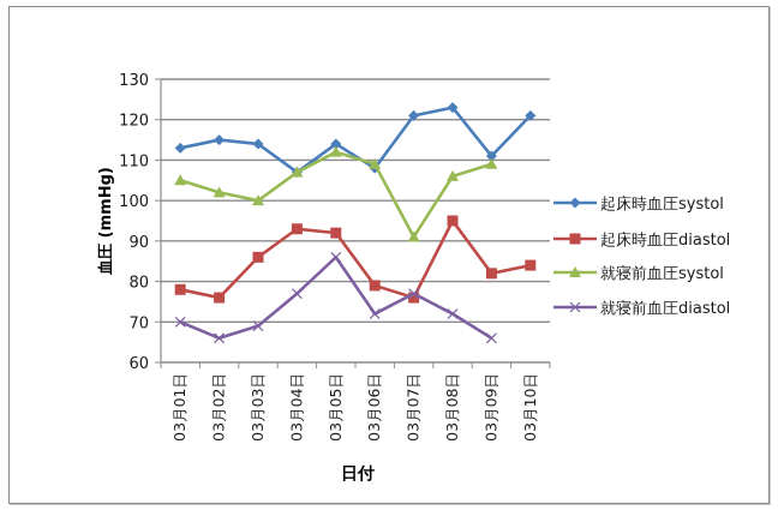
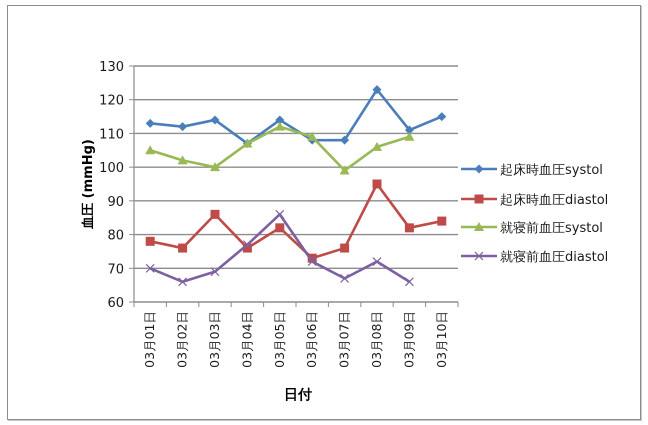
起床時血圧systol/03月02日: 115 -> 112
起床時血圧diastol/03月04日: 93 -> 76
起床時血圧diastol/03月05日: 92 -> 82
起床時血圧diastol/03月06日: 79 -> 73
起床時血圧systol/03月07日: 121 -> 108
就寝前血圧systol/03月07日: 91 -> 99
就寝前血圧diastol/03月07日: 77 -> 67
起床時血圧systol/03月10日: 121 -> 115
